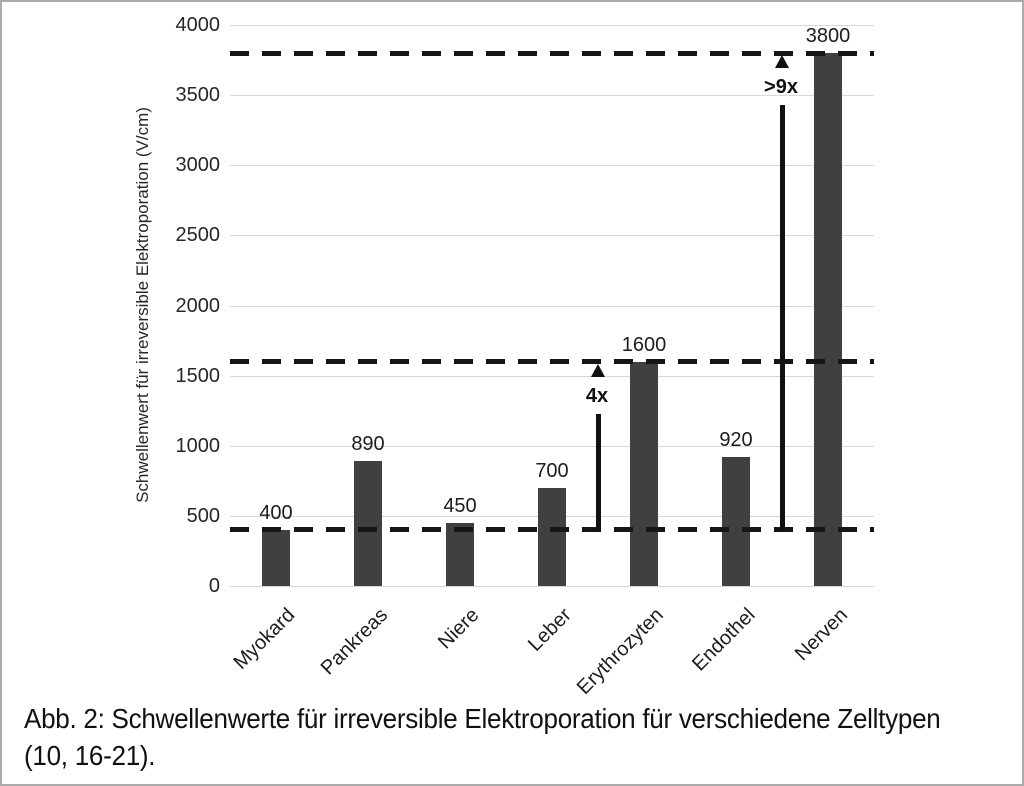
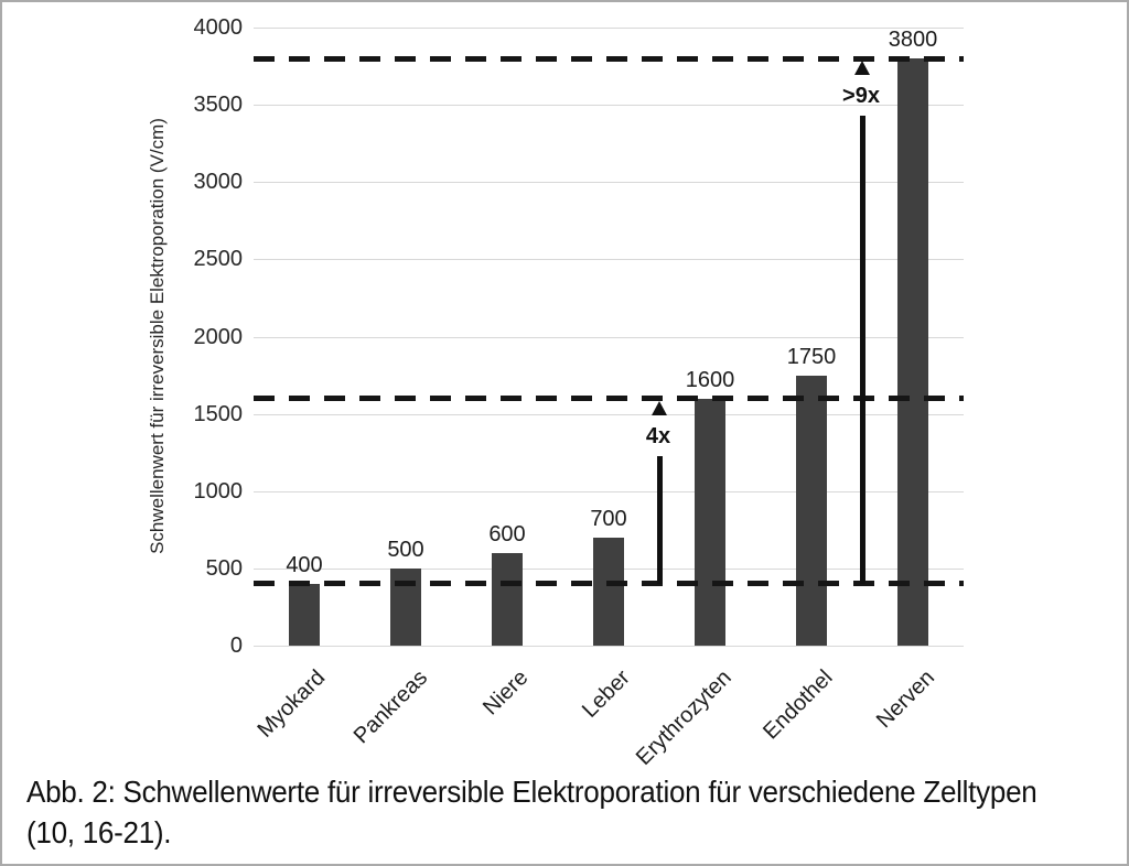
Pankreas: 890 -> 500
Niere: 450 -> 600
Endothel: 920 -> 1750
